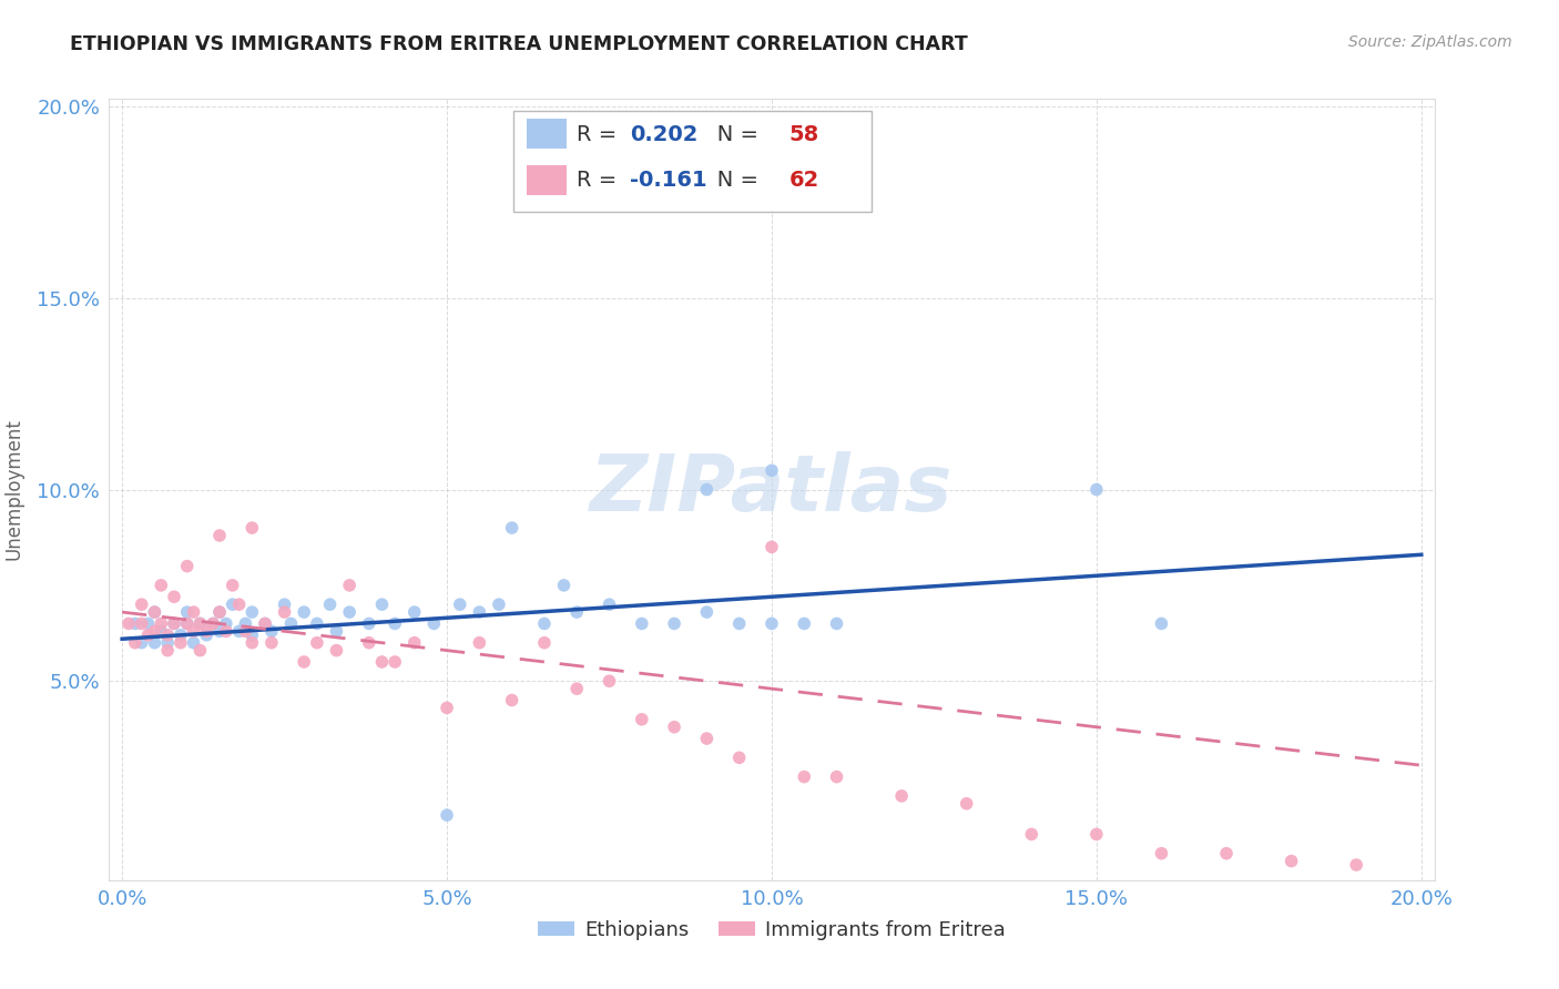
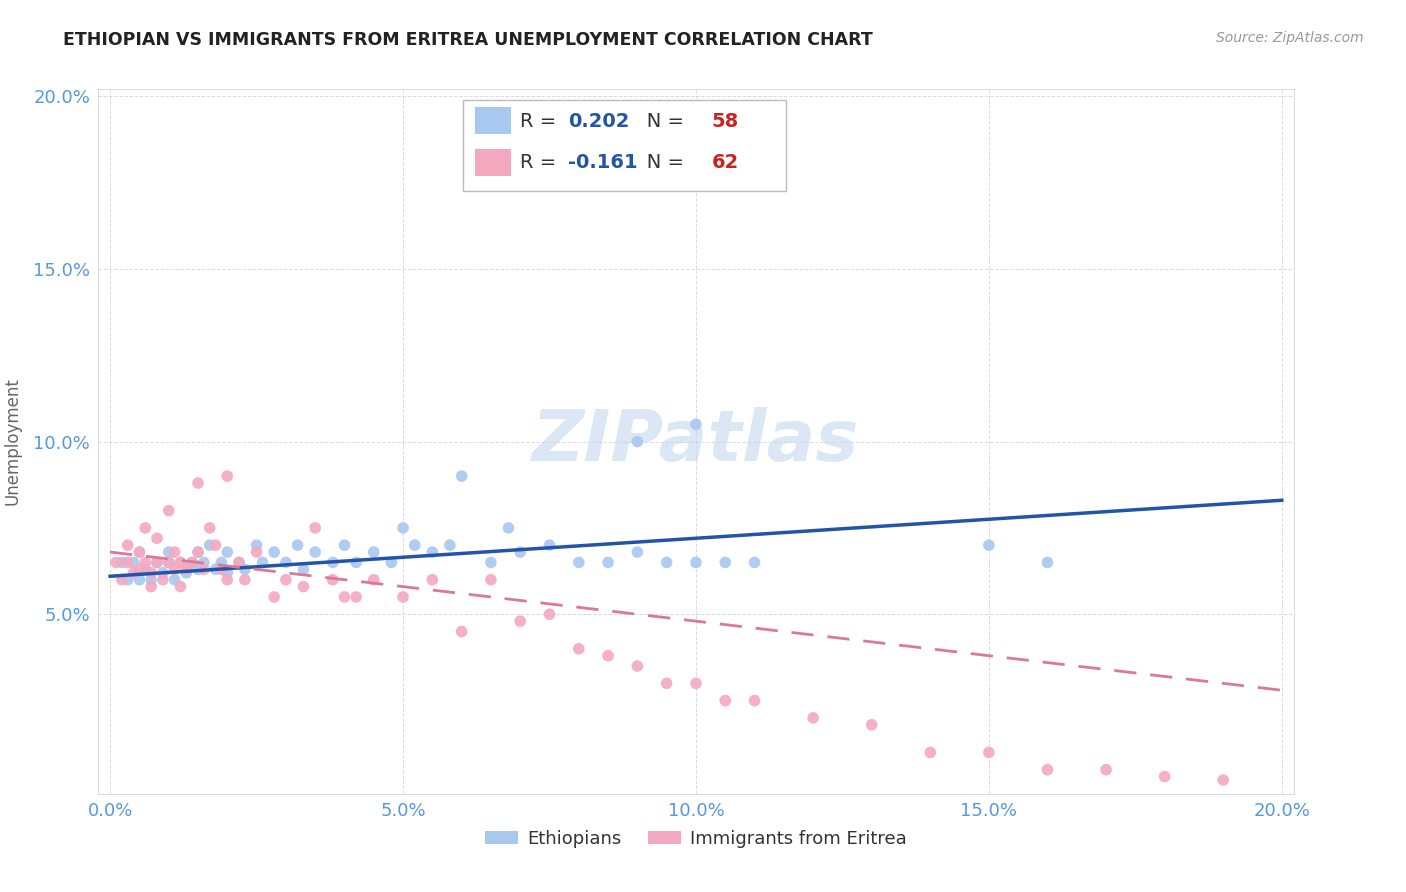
Ethiopians/5.0%: 1.5% -> 7.5%
Immigrants from Eritrea/5.0%: 4.3% -> 5.5%
Immigrants from Eritrea/10.0%: 8.5% -> 3.0%
Ethiopians/15.0%: 10.0% -> 7.0%
